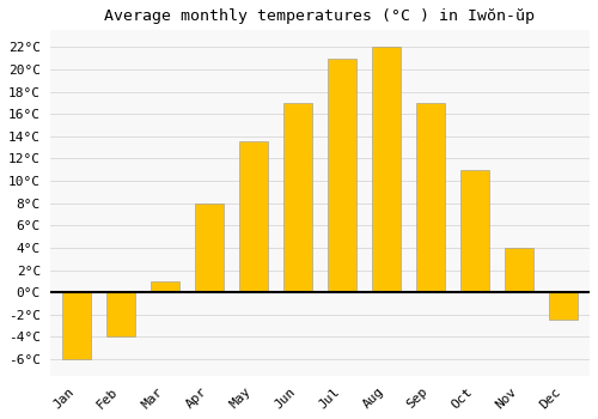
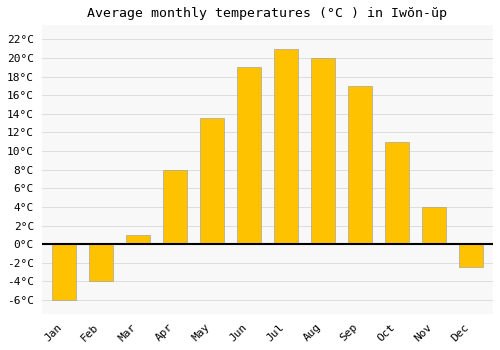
Jun: 17.0°C -> 19.0°C
Aug: 22.0°C -> 20.0°C
